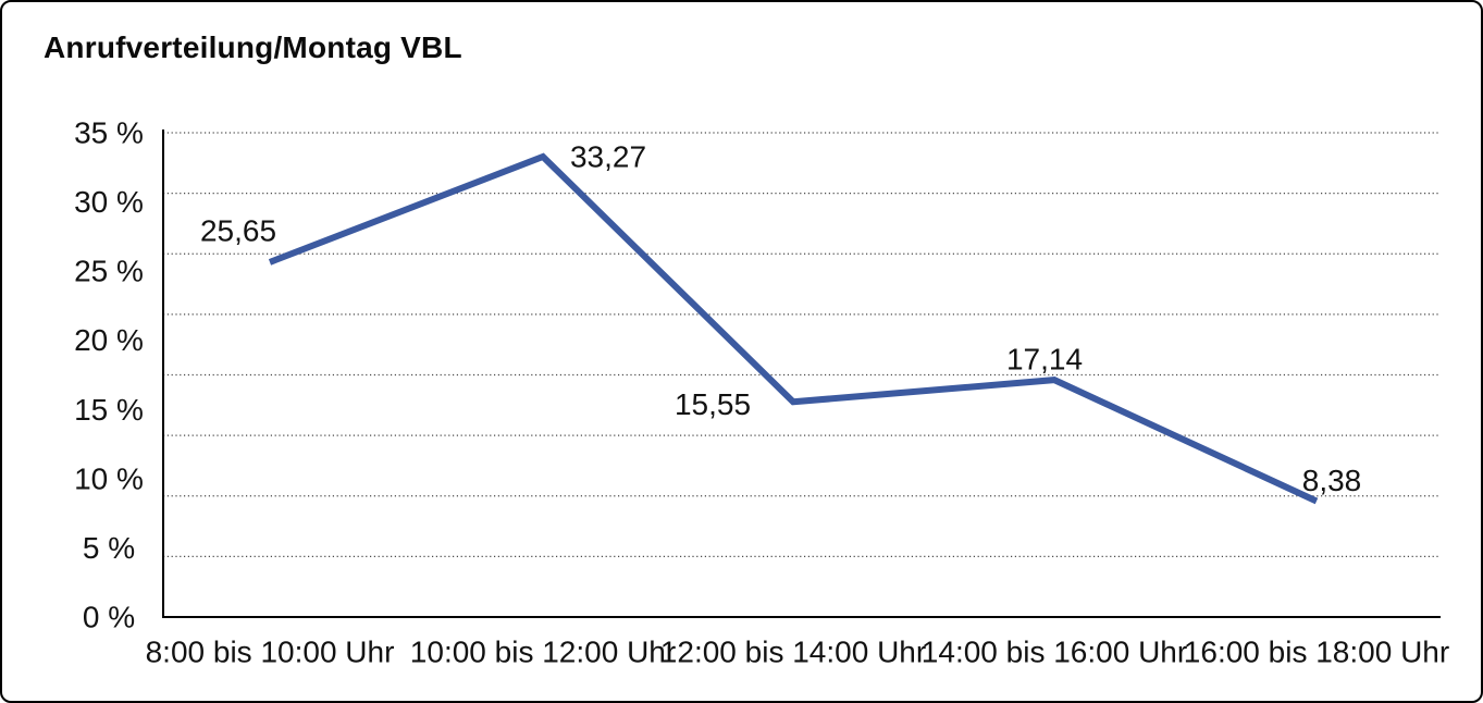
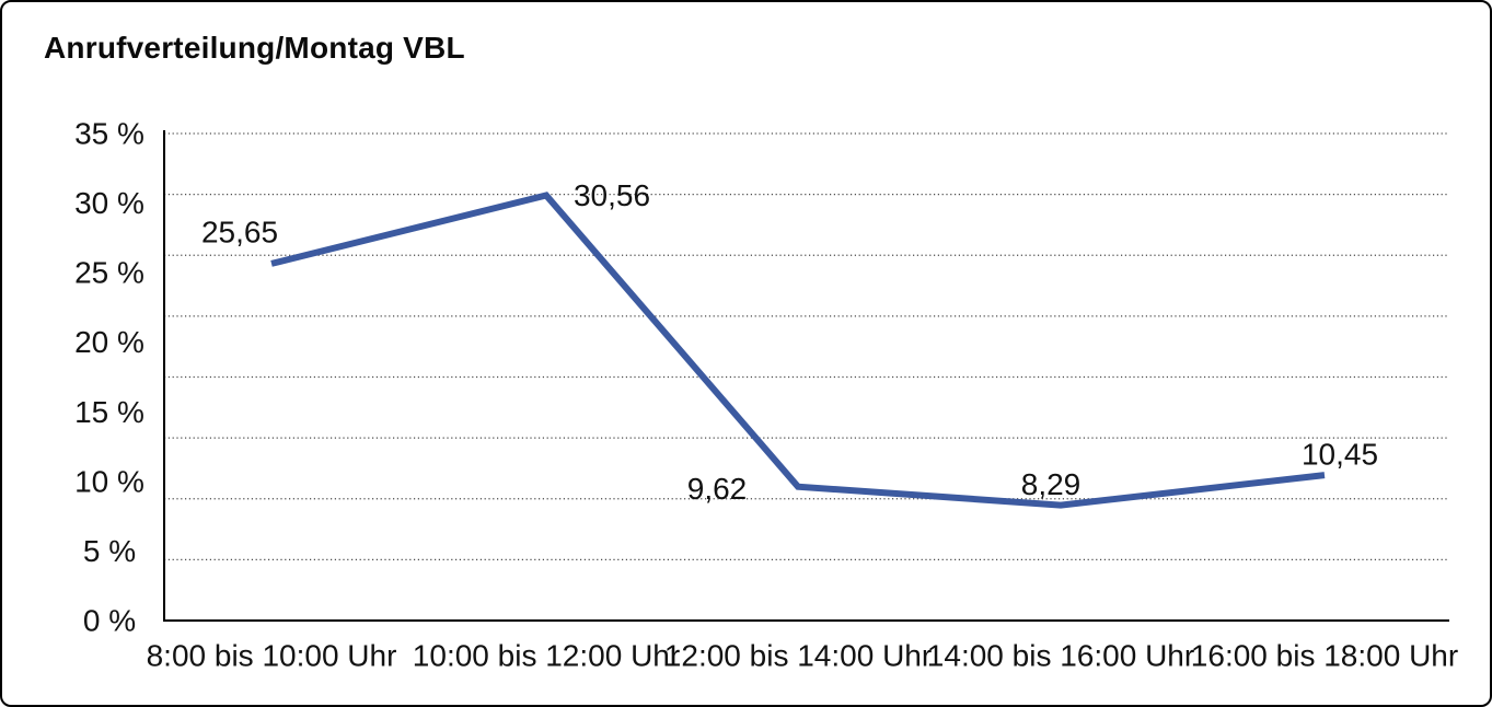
10:00 bis 12:00 Uhr: 33,27 -> 30,56
12:00 bis 14:00 Uhr: 15,55 -> 9,62
14:00 bis 16:00 Uhr: 17,14 -> 8,29
16:00 bis 18:00 Uhr: 8,38 -> 10,45
